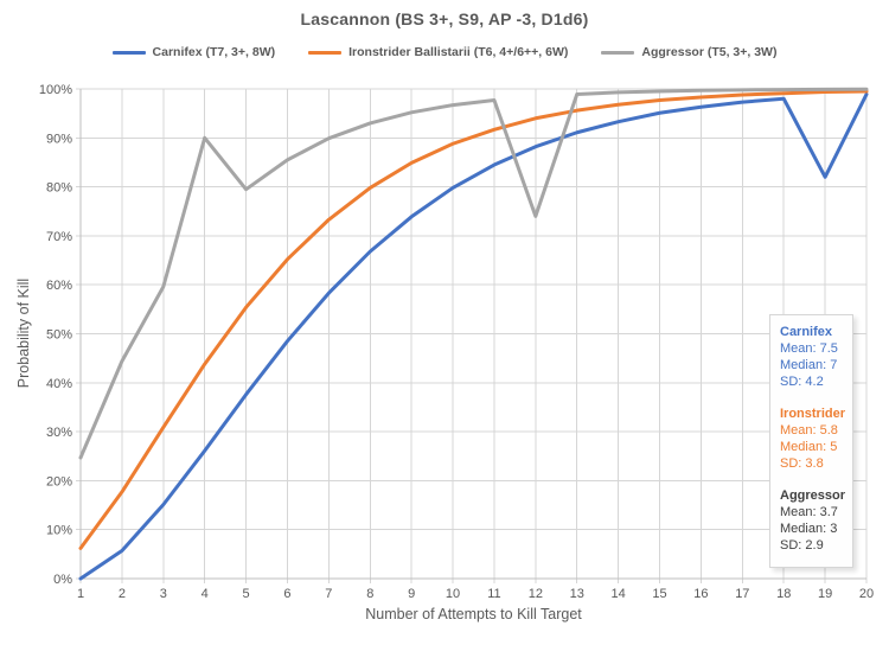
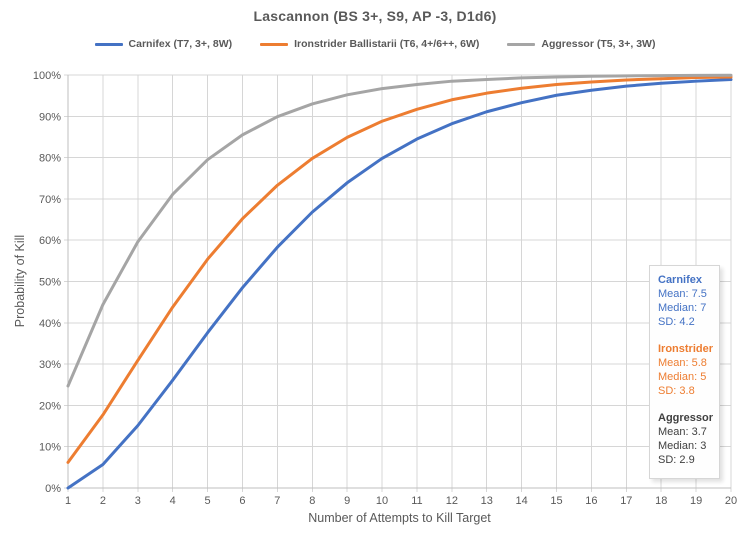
Aggressor/4: 90% -> 71%
Aggressor/12: 74% -> 98%
Carnifex/19: 82% -> 98%
